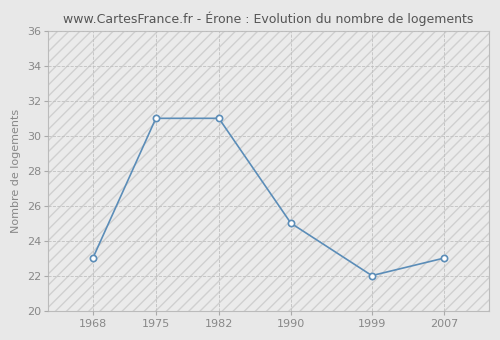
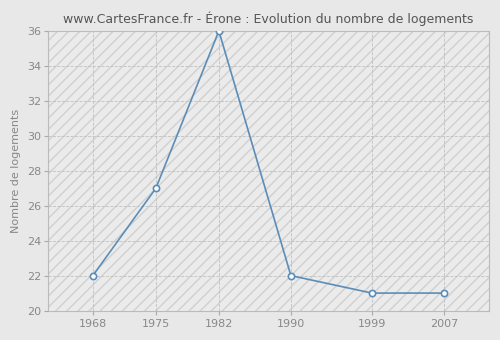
1968: 23 -> 22
1975: 31 -> 27
1982: 31 -> 36
1990: 25 -> 22
1999: 22 -> 21
2007: 23 -> 21
